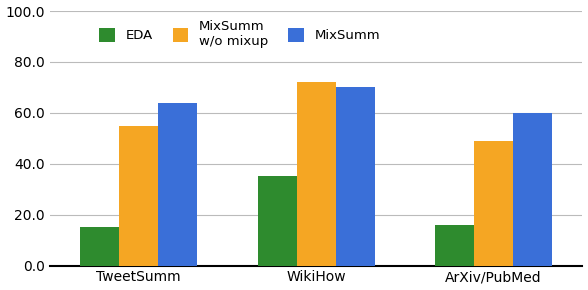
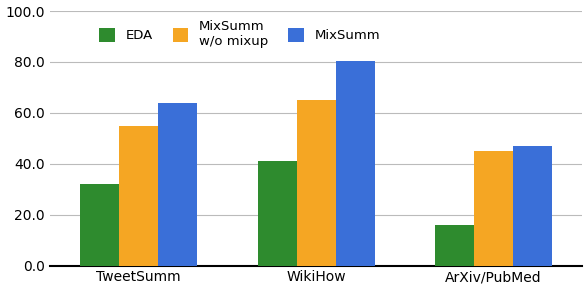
EDA/TweetSumm: 15 -> 32
EDA/WikiHow: 35 -> 41
MixSumm w/o mixup/WikiHow: 72 -> 65
MixSumm/WikiHow: 70.0 -> 80.5
MixSumm w/o mixup/ArXiv/PubMed: 49 -> 45
MixSumm/ArXiv/PubMed: 60.0 -> 47.0
